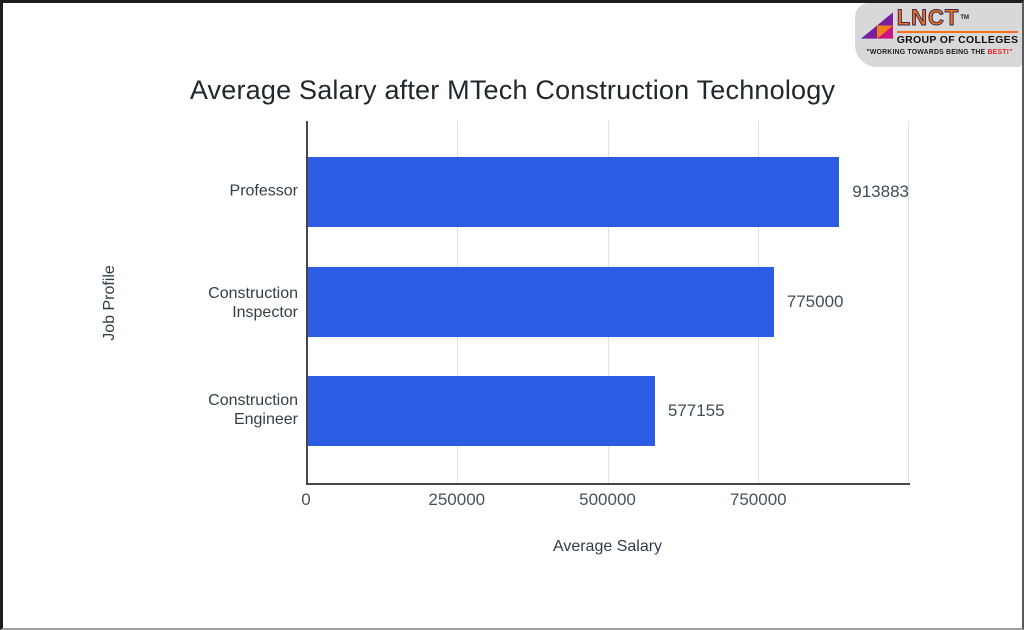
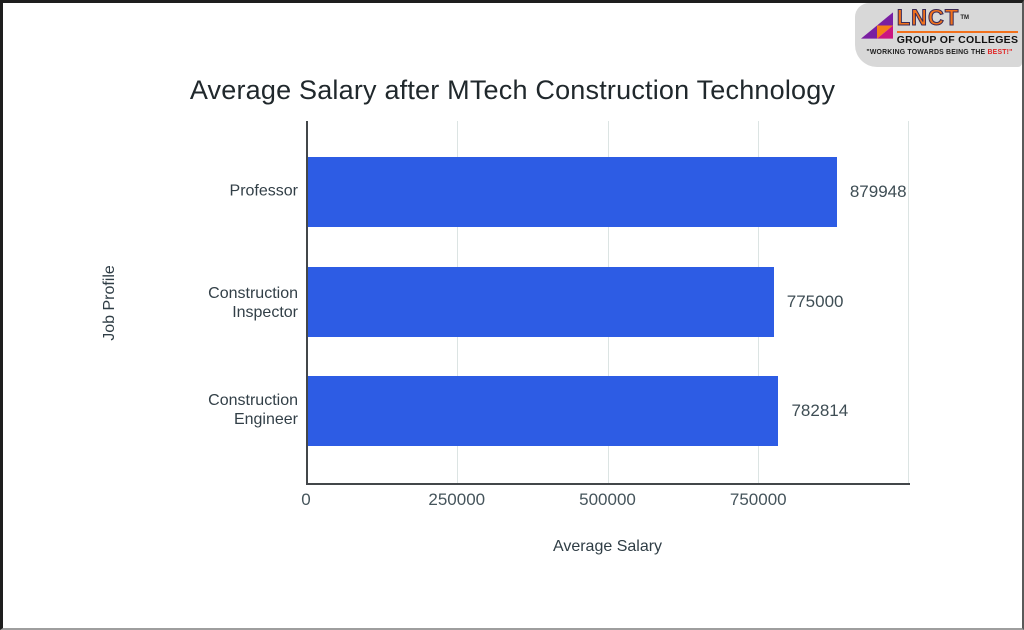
Professor: 913883 -> 879948
Construction Engineer: 577155 -> 782814
